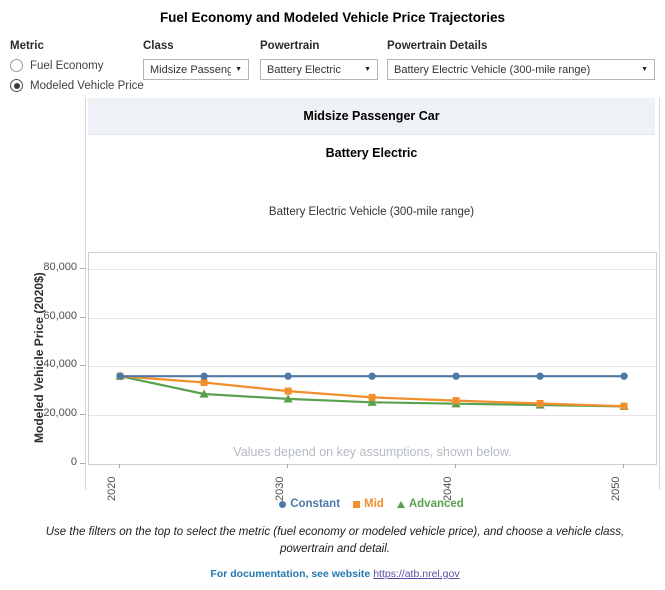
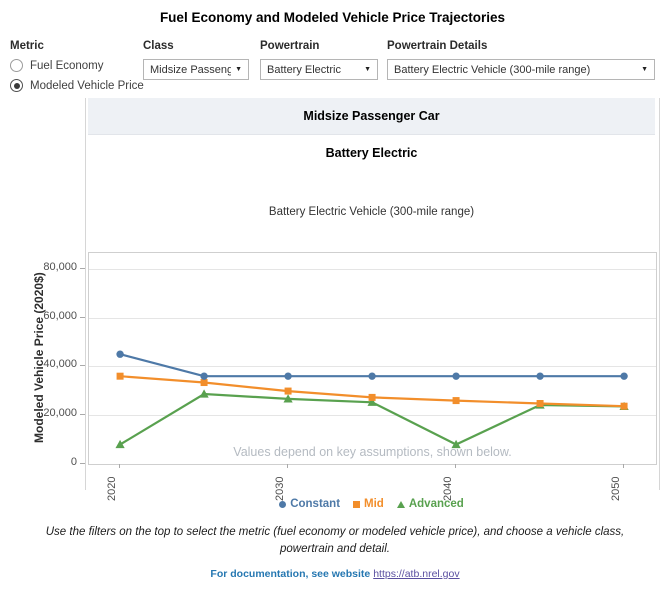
Constant/2020: 36000 -> 45000
Advanced/2020: 36000 -> 8000
Advanced/2040: 25000 -> 8000
